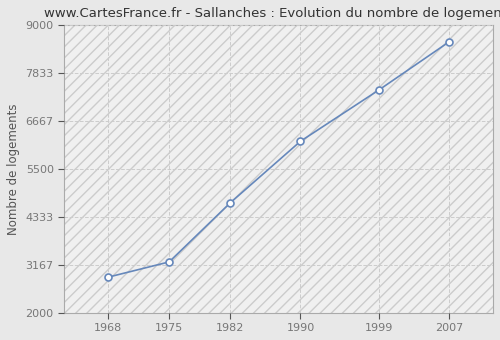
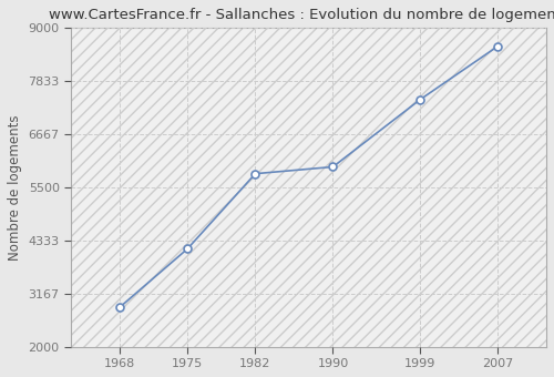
1975: 3240 -> 4150
1982: 4680 -> 5800
1990: 6180 -> 5950
